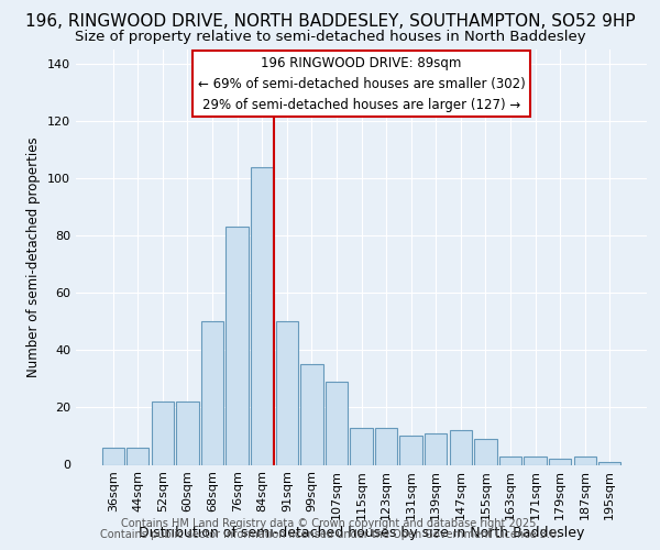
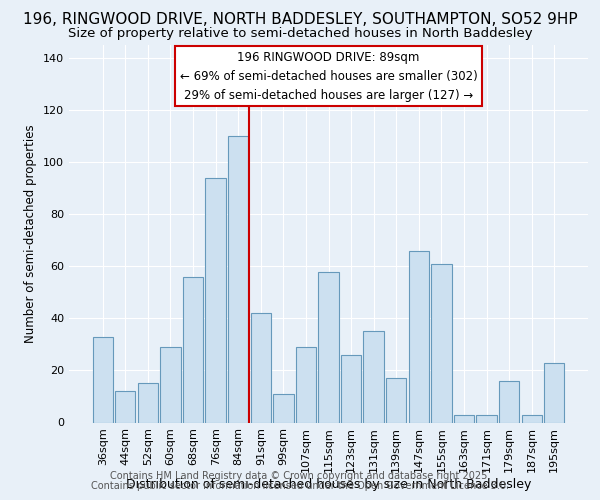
36sqm: 6 -> 33
44sqm: 6 -> 12
52sqm: 22 -> 15
60sqm: 22 -> 29
68sqm: 50 -> 56
76sqm: 83 -> 94
84sqm: 104 -> 110
91sqm: 50 -> 42
99sqm: 35 -> 11
115sqm: 13 -> 58
123sqm: 13 -> 26
131sqm: 10 -> 35
139sqm: 11 -> 17
147sqm: 12 -> 66
155sqm: 9 -> 61
179sqm: 2 -> 16
195sqm: 1 -> 23
